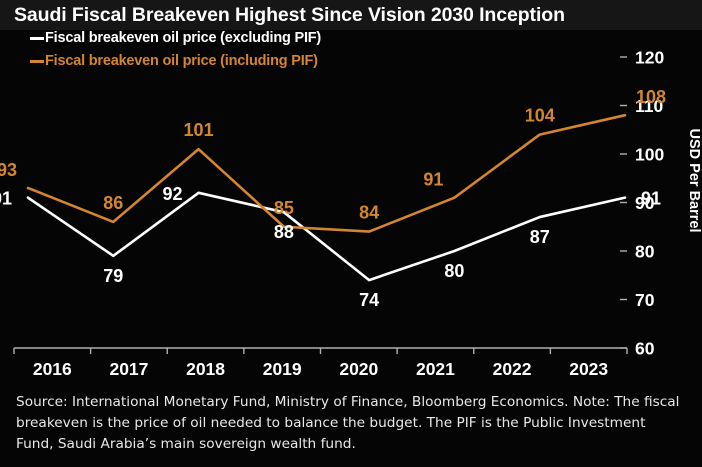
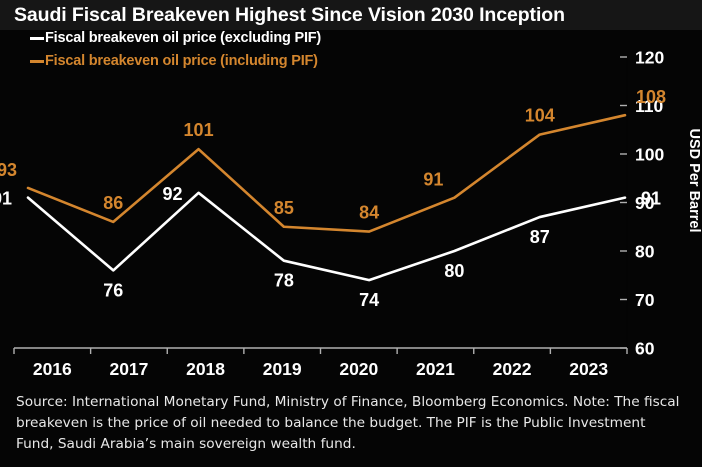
Fiscal breakeven oil price (excluding PIF)/2017: 79 -> 76
Fiscal breakeven oil price (excluding PIF)/2019: 88 -> 78
